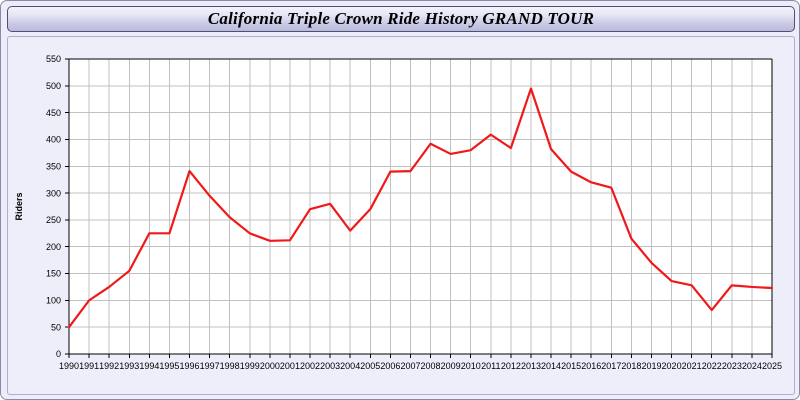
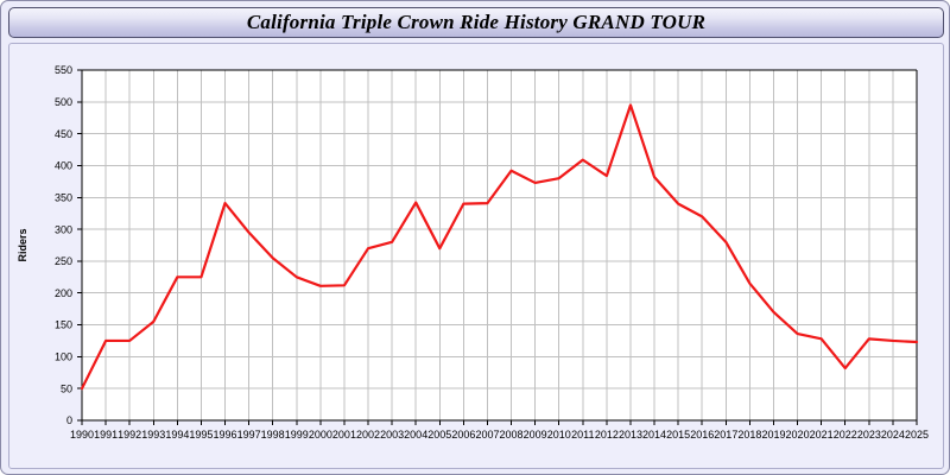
1991: 100 -> 120
2004: 230 -> 340
2017: 310 -> 280
